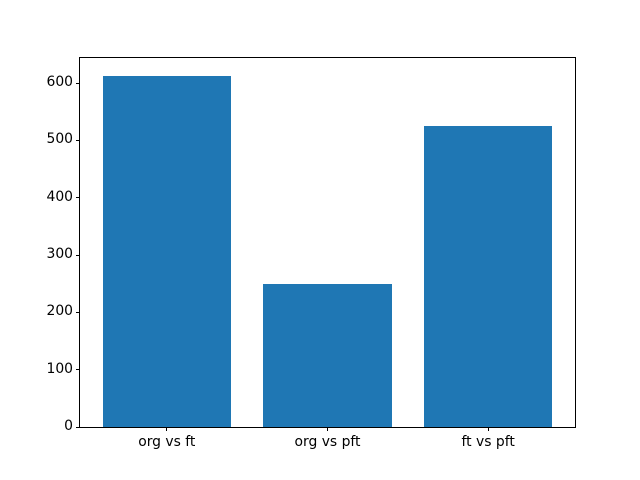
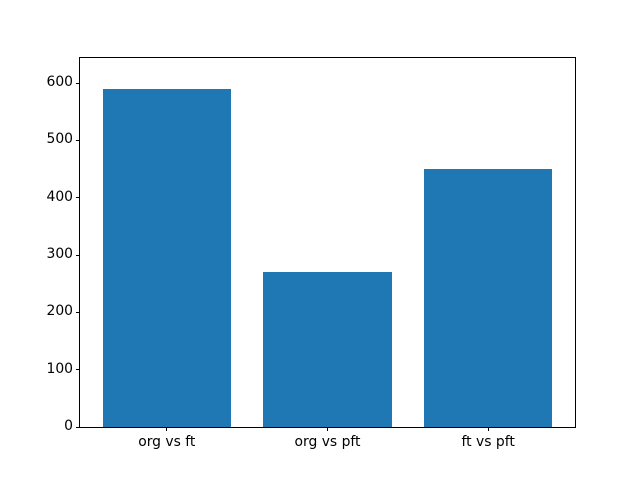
org vs ft: 610 -> 590
org vs pft: 250 -> 270
ft vs pft: 520 -> 450
